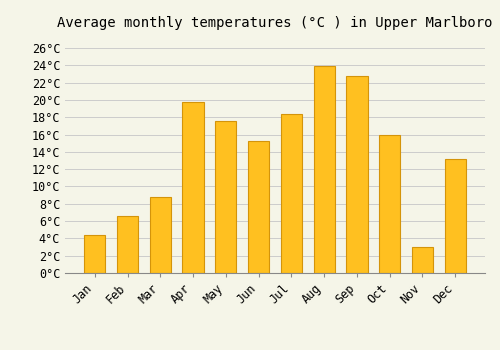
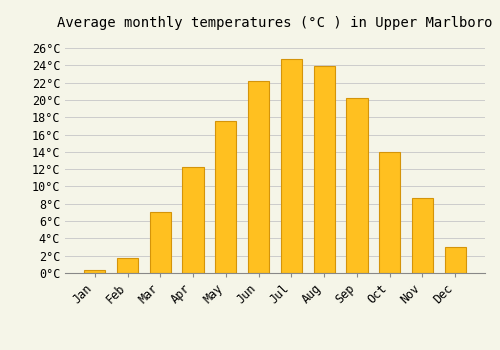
Jan: 4.4°C -> 0.4°C
Feb: 6.6°C -> 1.7°C
Mar: 8.8°C -> 7.0°C
Apr: 19.8°C -> 12.2°C
Jun: 15.2°C -> 22.2°C
Jul: 18.4°C -> 24.7°C
Sep: 22.8°C -> 20.2°C
Oct: 16.0°C -> 14.0°C
Nov: 3.0°C -> 8.7°C
Dec: 13.2°C -> 3.0°C
